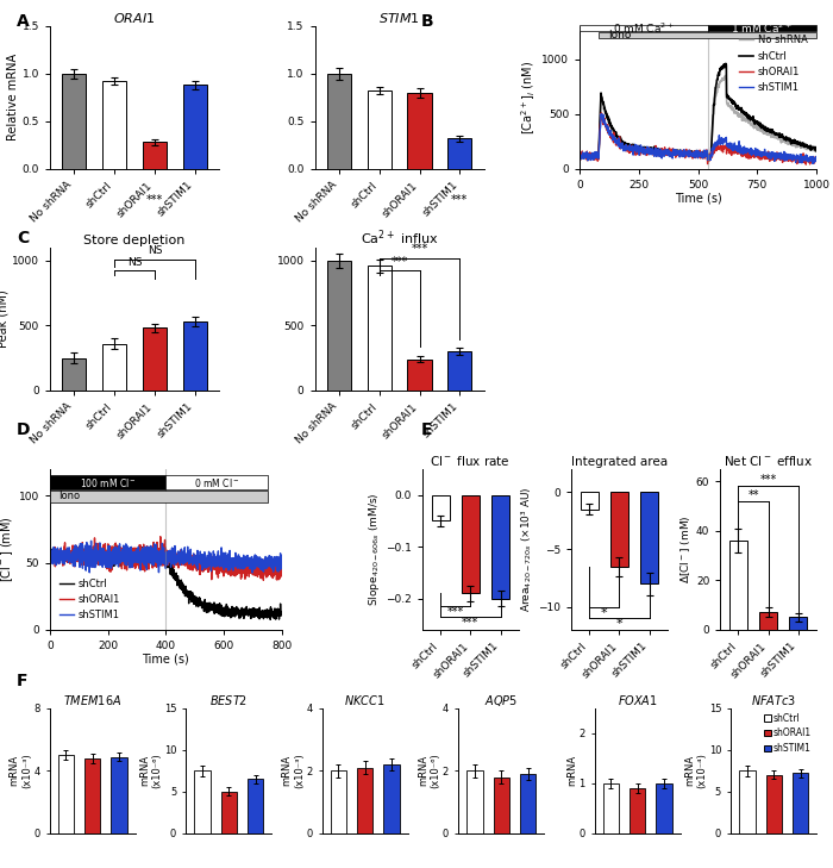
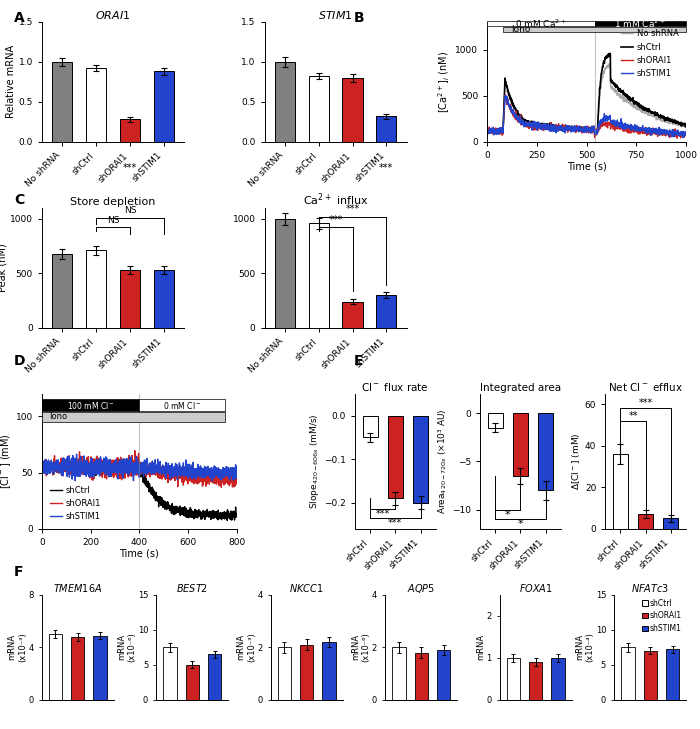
Store depletion/No shRNA: 250 -> 680
Store depletion/shCtrl: 360 -> 710
Store depletion/shORAI1: 480 -> 530
